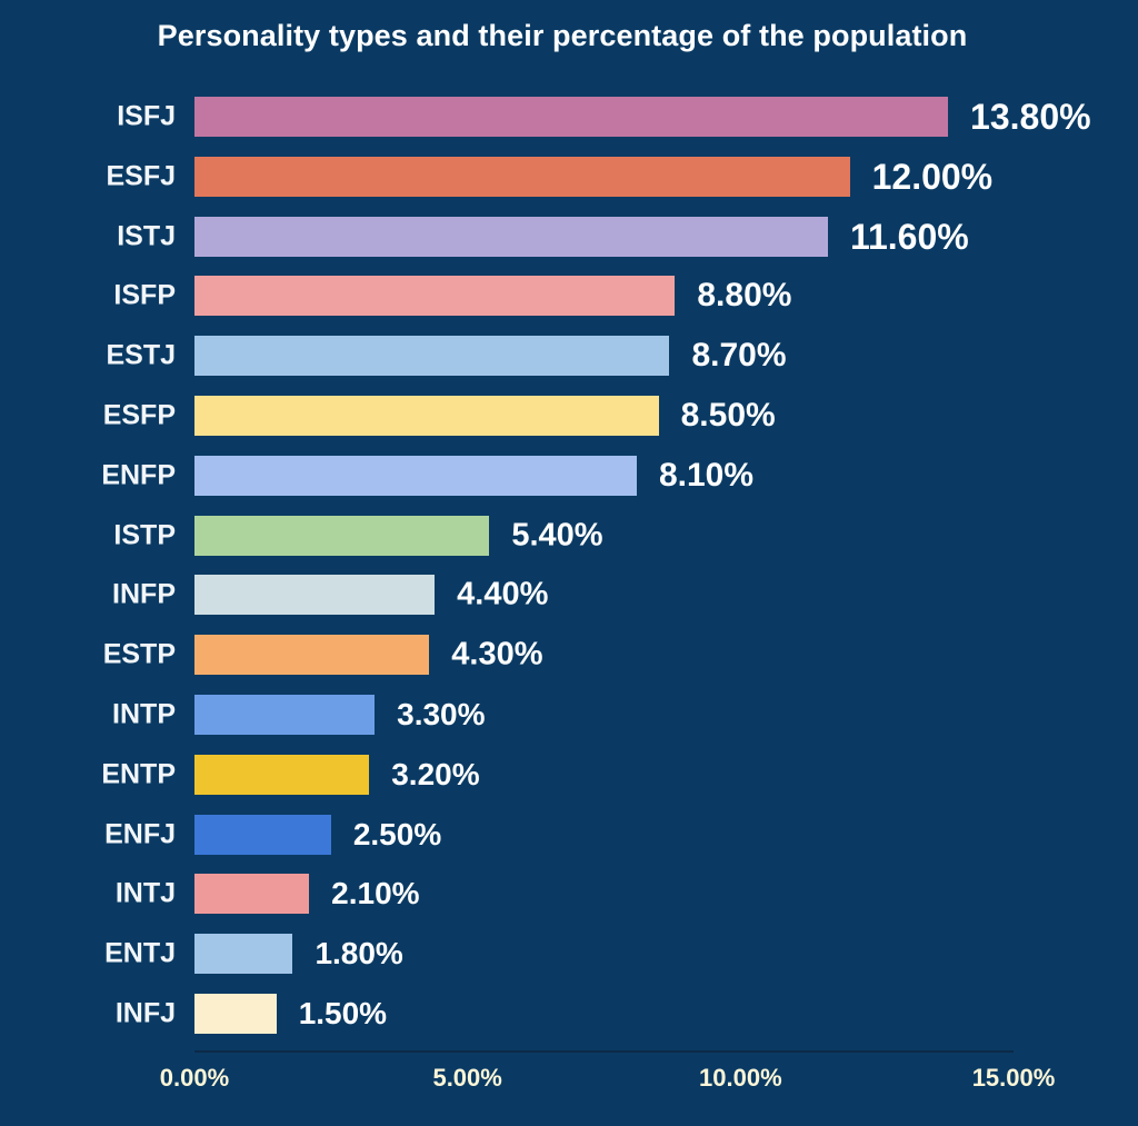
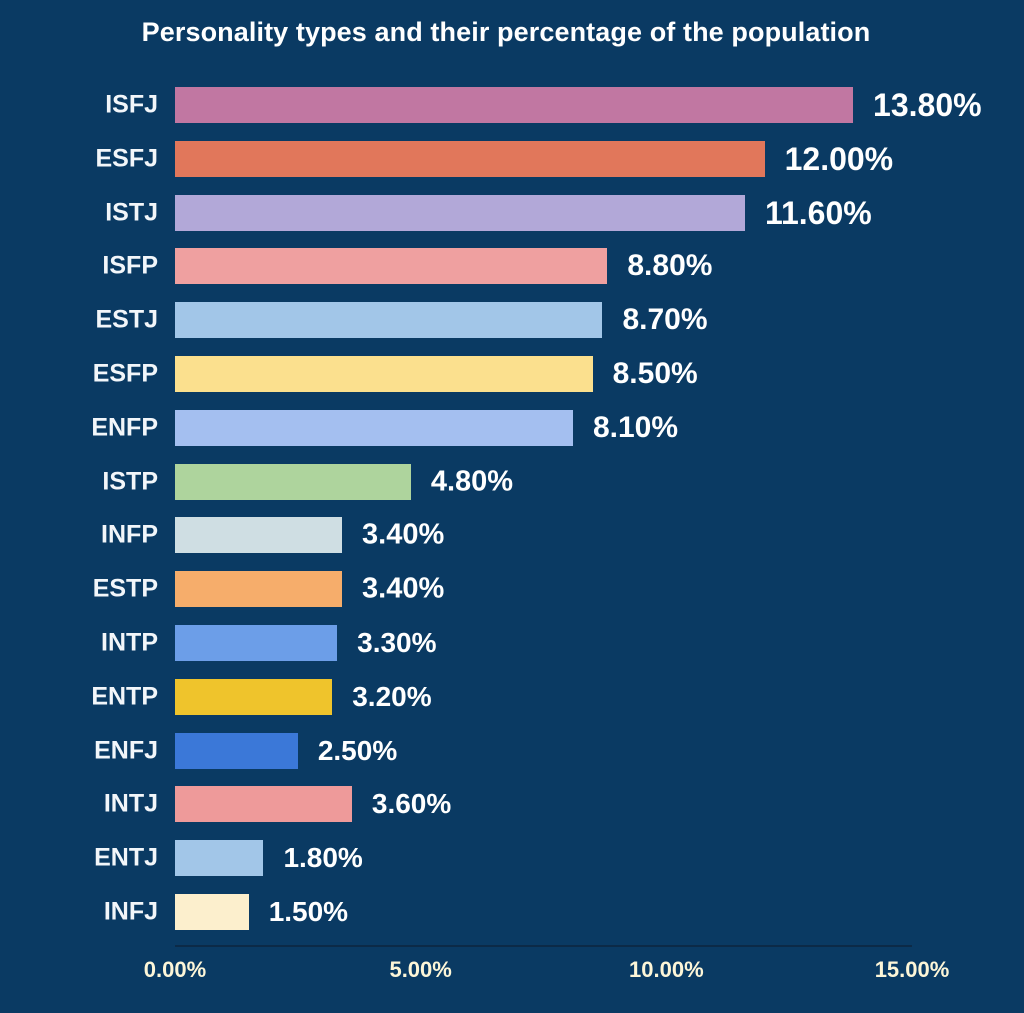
ISTP: 5.40% -> 4.80%
INFP: 4.40% -> 3.40%
ESTP: 4.30% -> 3.40%
INTJ: 2.10% -> 3.60%
